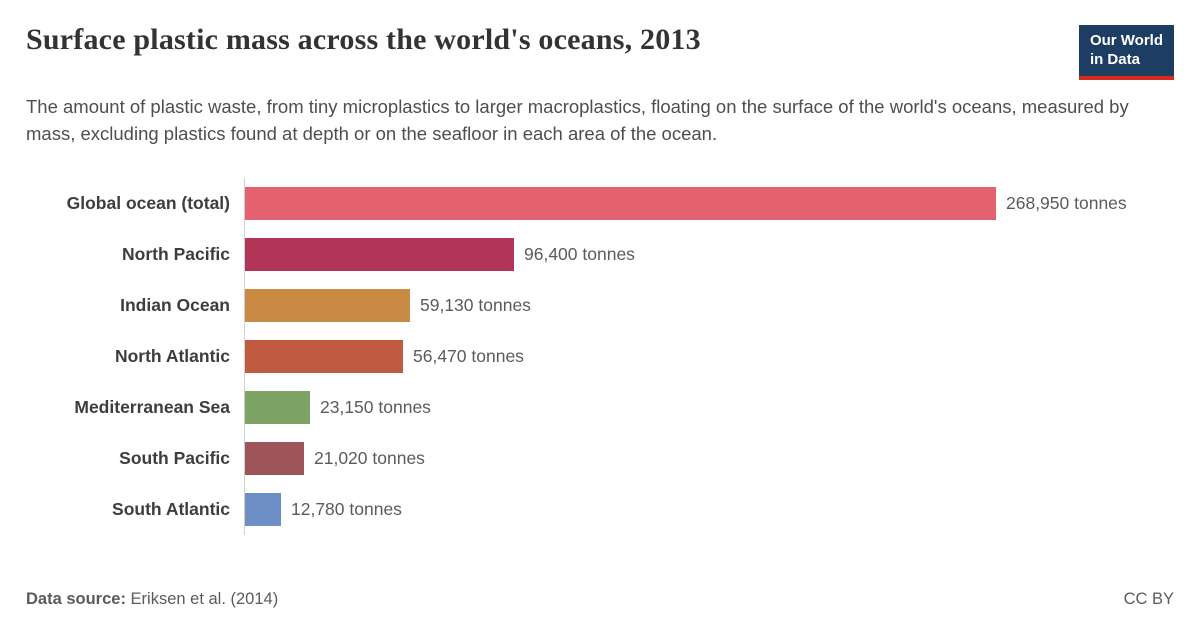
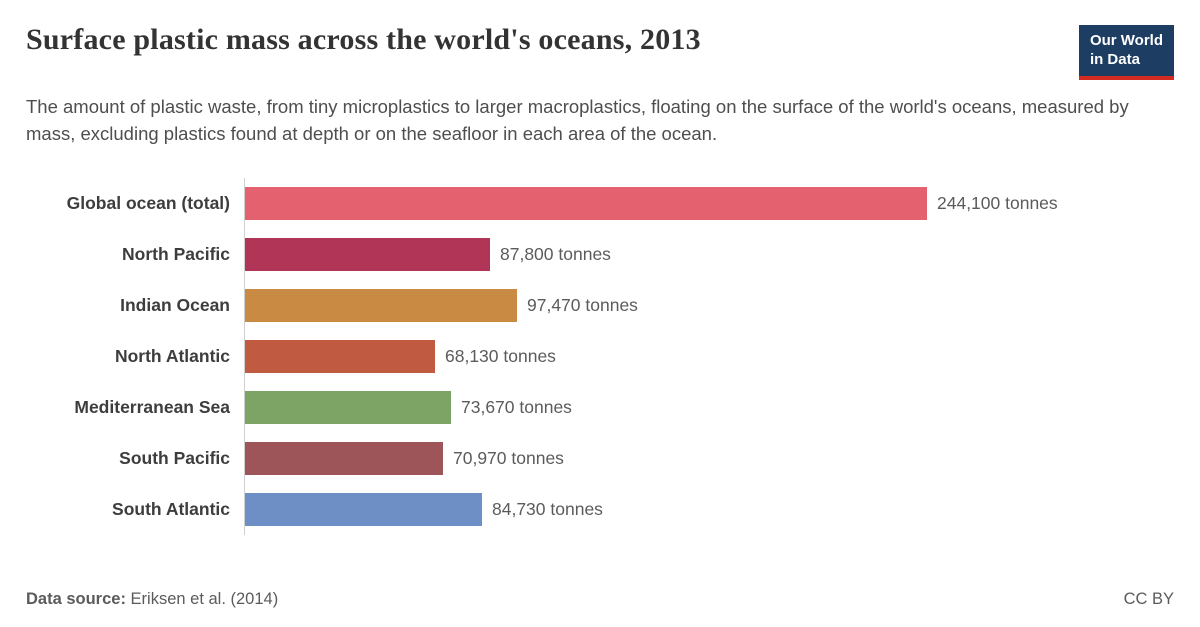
Global ocean (total): 268,950 -> 244,100
North Pacific: 96,400 -> 87,800
Indian Ocean: 59,130 -> 97,470
North Atlantic: 56,470 -> 68,130
Mediterranean Sea: 23,150 -> 73,670
South Pacific: 21,020 -> 70,970
South Atlantic: 12,780 -> 84,730
